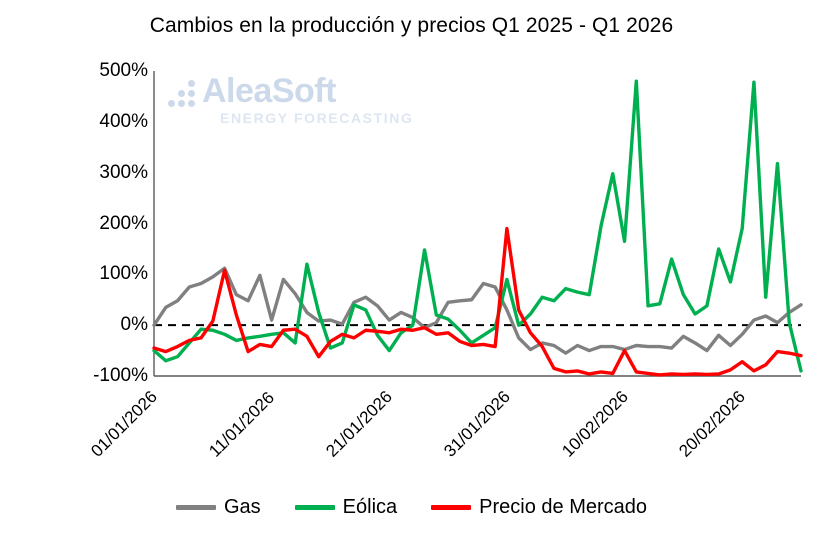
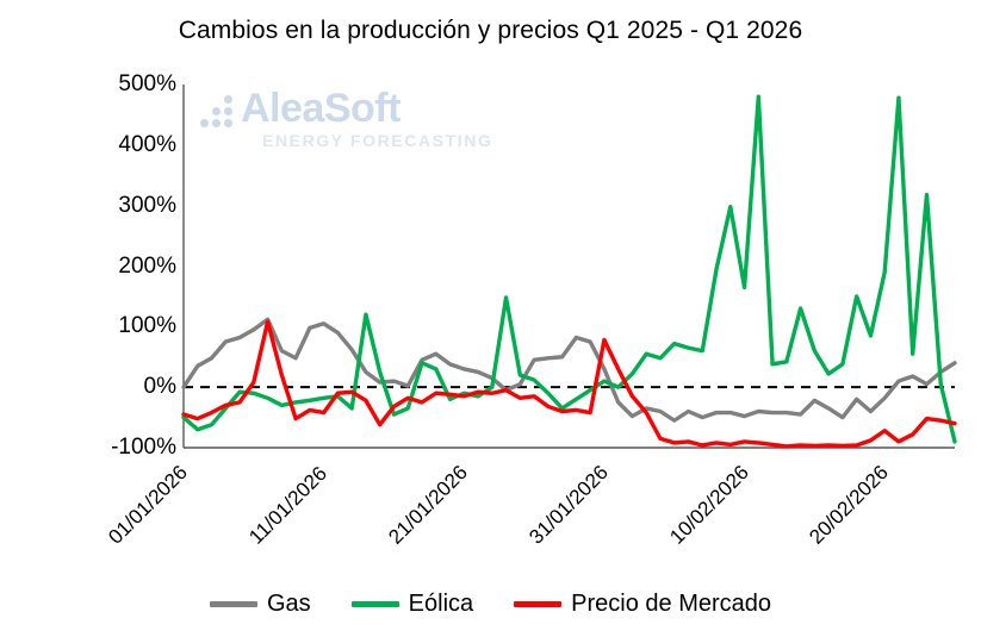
Gas/11/01/2026: 10% -> 100%
Gas/21/01/2026: 10% -> 30%
Eólica/21/01/2026: -50% -> -10%
Eólica/31/01/2026: 90% -> 10%
Precio de Mercado/31/01/2026: 190% -> 80%
Precio de Mercado/10/02/2026: -50% -> -90%
